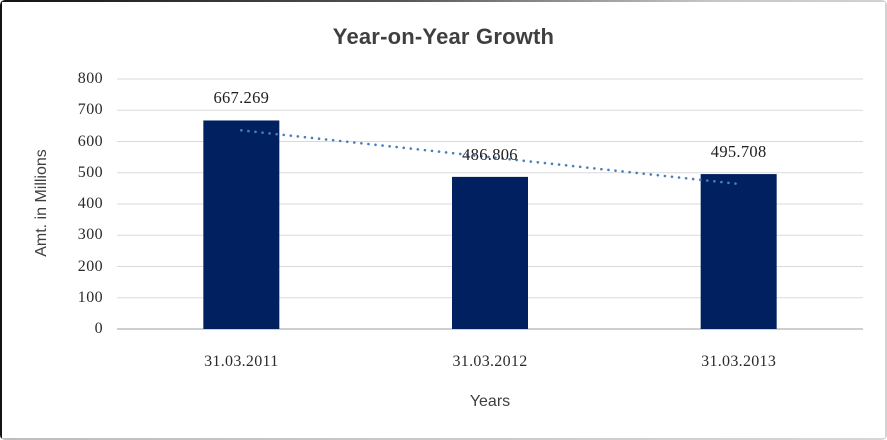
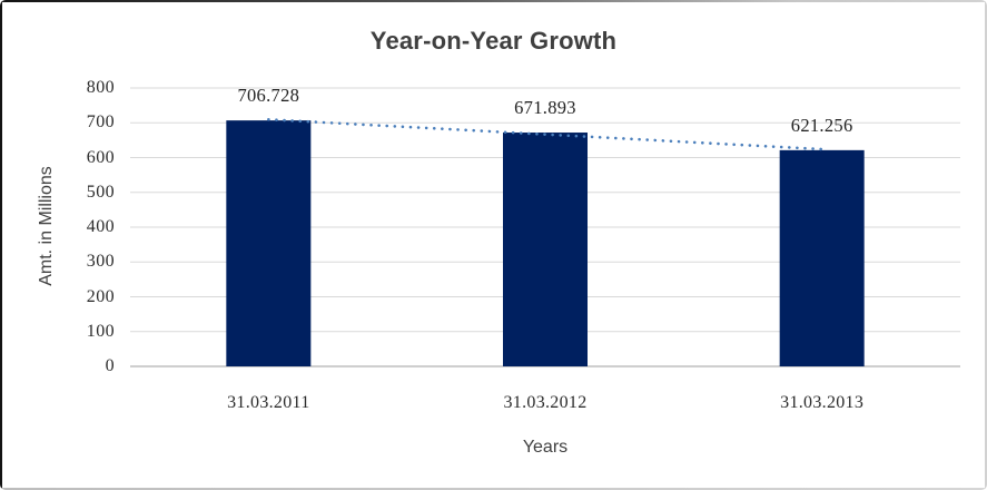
31.03.2011: 667.269 -> 706.728
31.03.2012: 486.806 -> 671.893
31.03.2013: 495.708 -> 621.256
